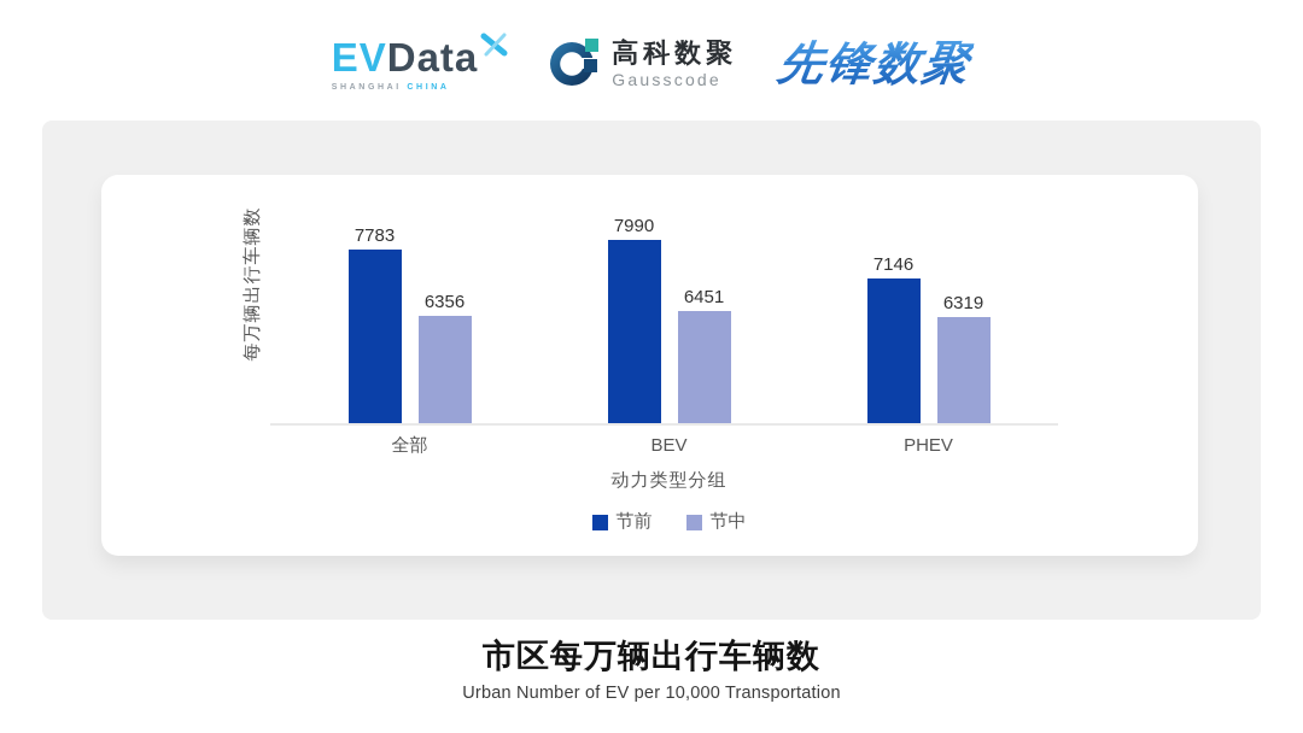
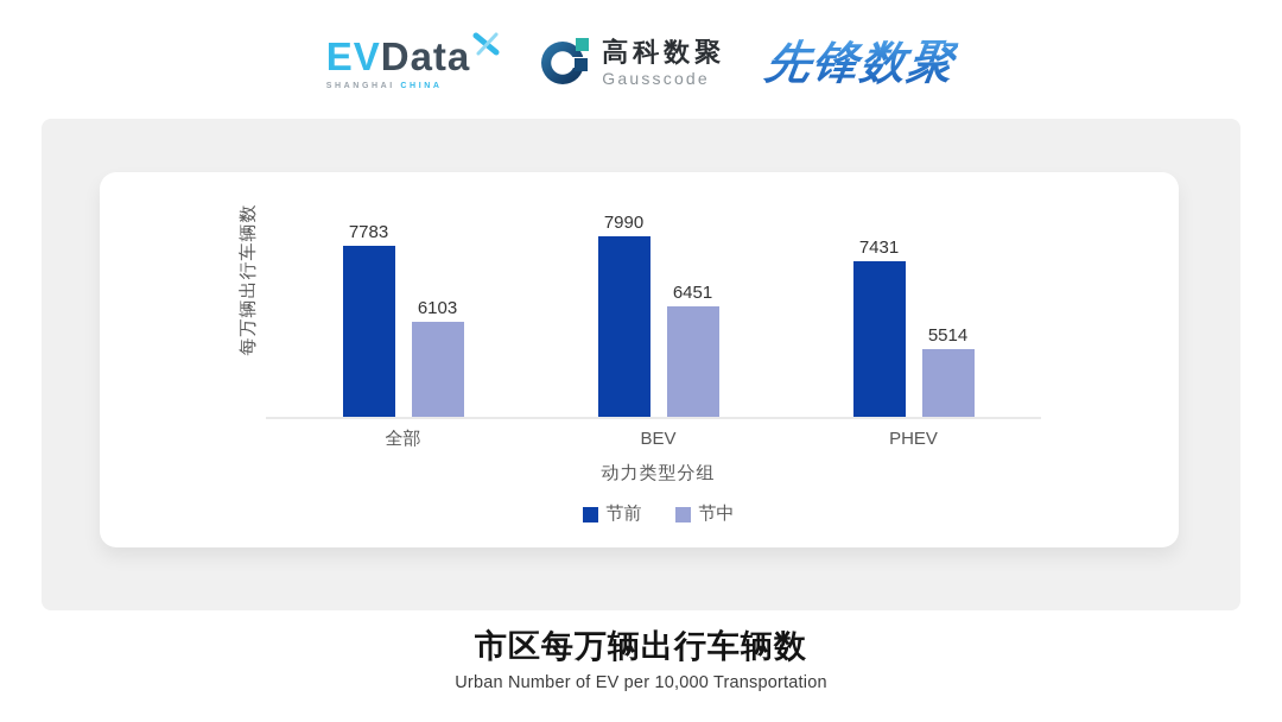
节中/全部: 6356 -> 6103
节前/PHEV: 7146 -> 7431
节中/PHEV: 6319 -> 5514
